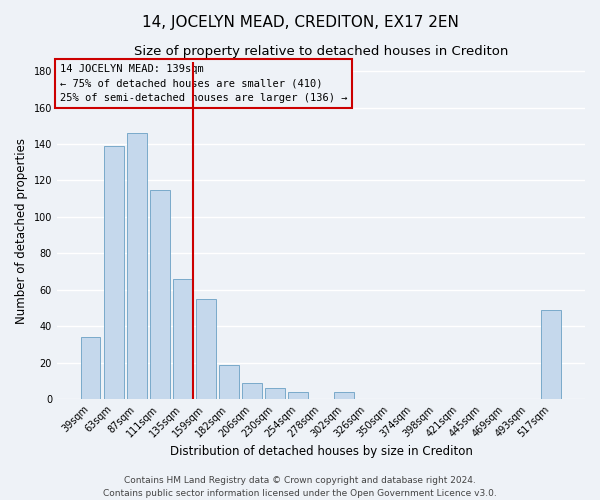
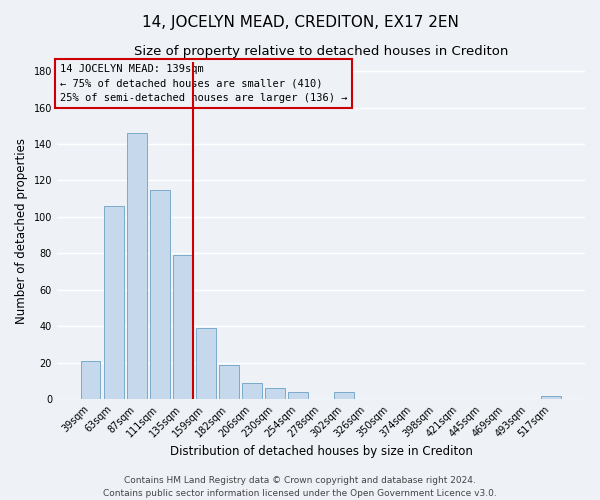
39sqm: 34 -> 21
63sqm: 139 -> 106
135sqm: 66 -> 79
159sqm: 55 -> 39
517sqm: 49 -> 2
